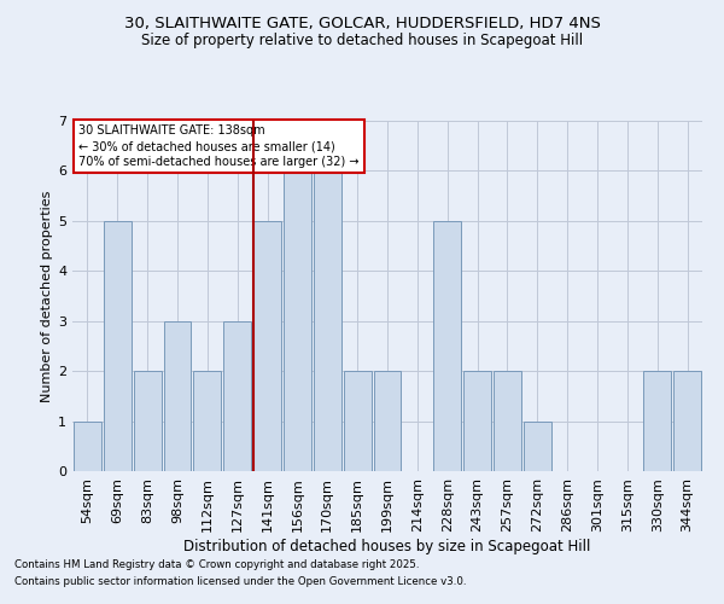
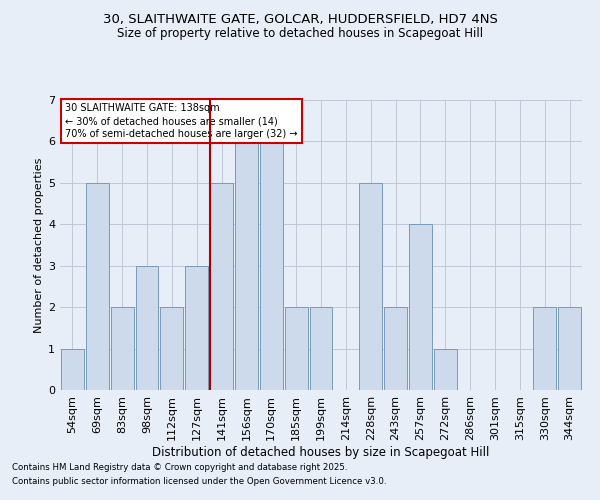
257sqm: 2 -> 4
